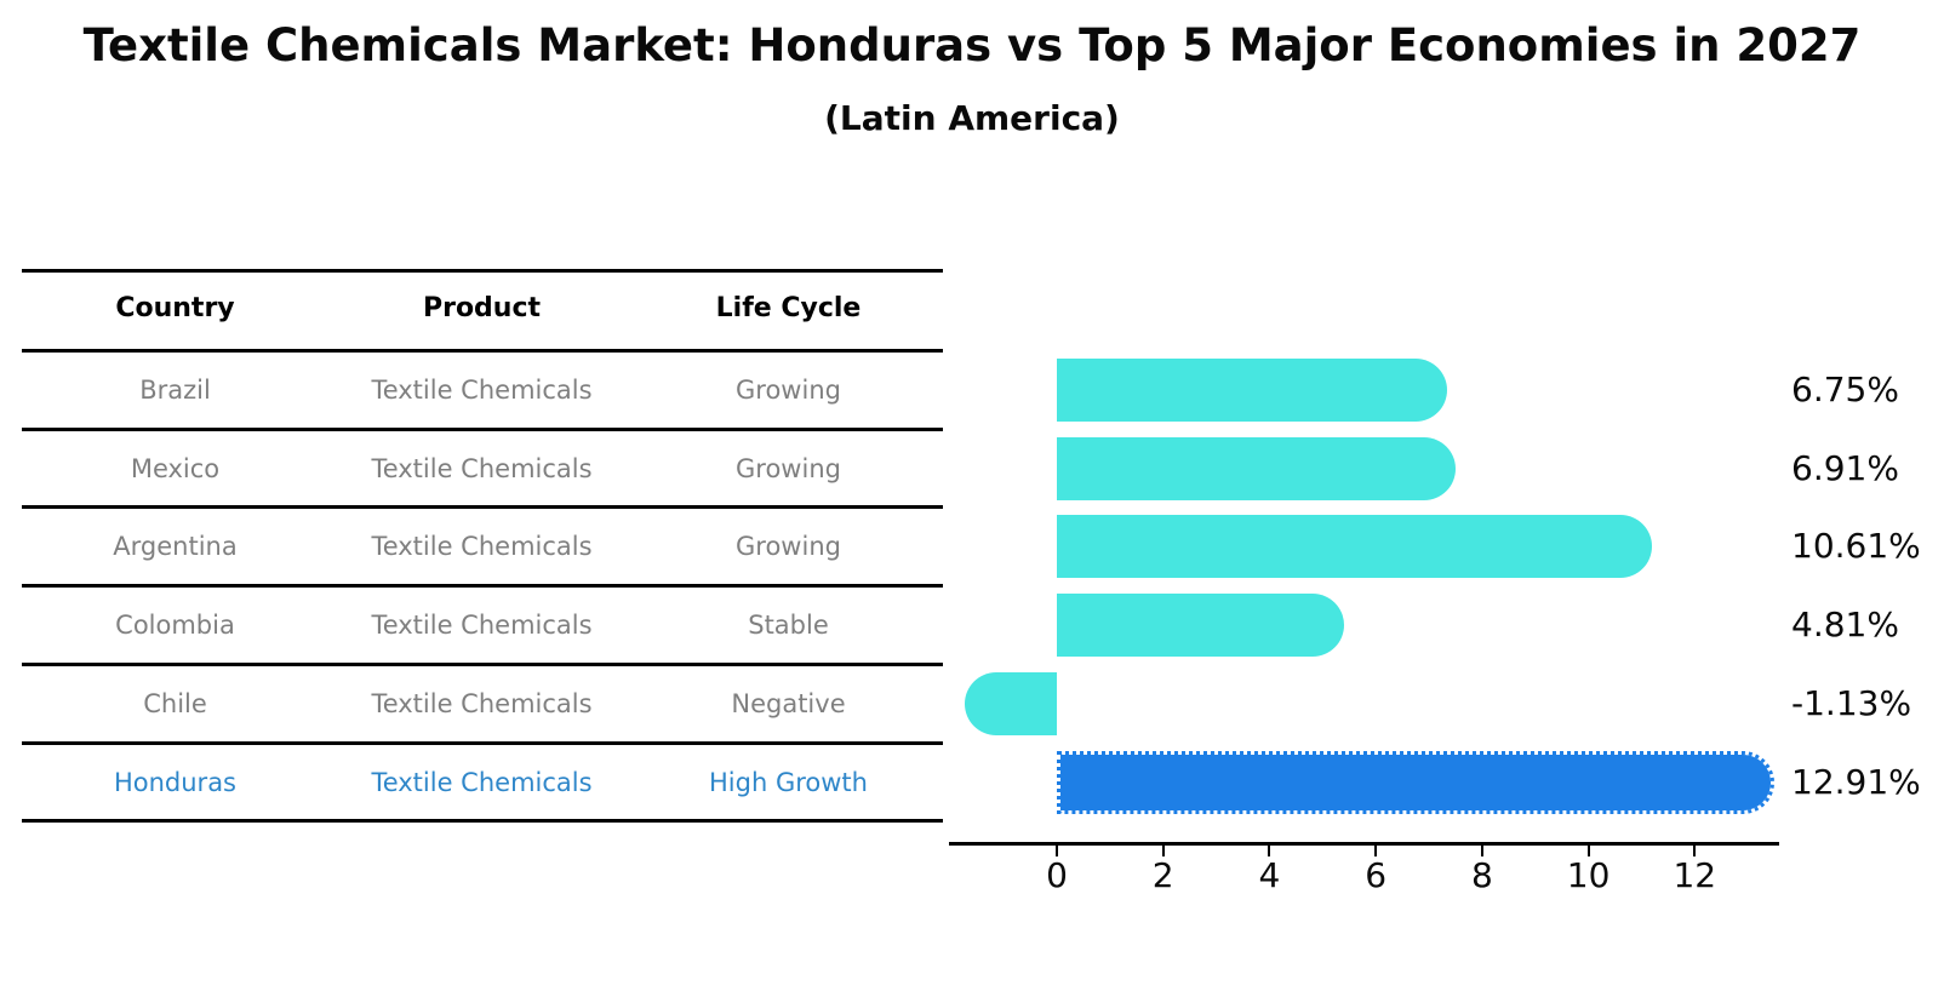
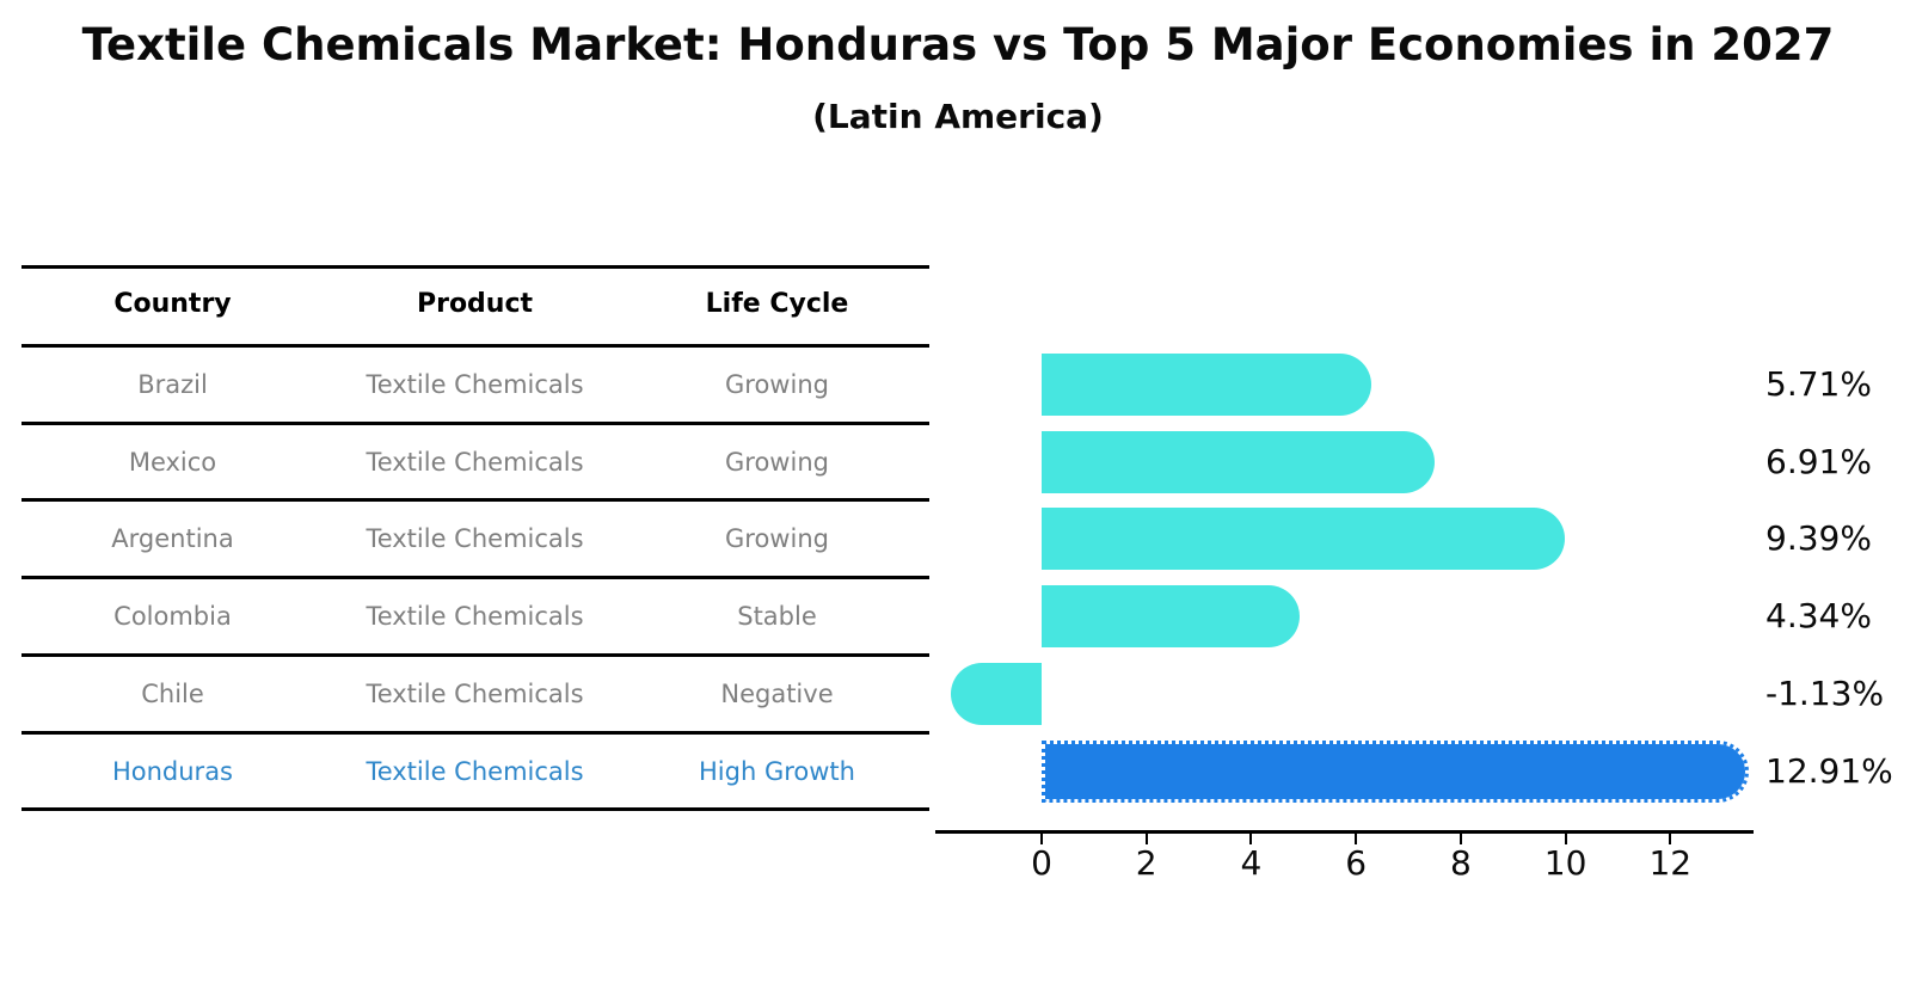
Brazil: 6.75% -> 5.71%
Argentina: 10.61% -> 9.39%
Colombia: 4.81% -> 4.34%
